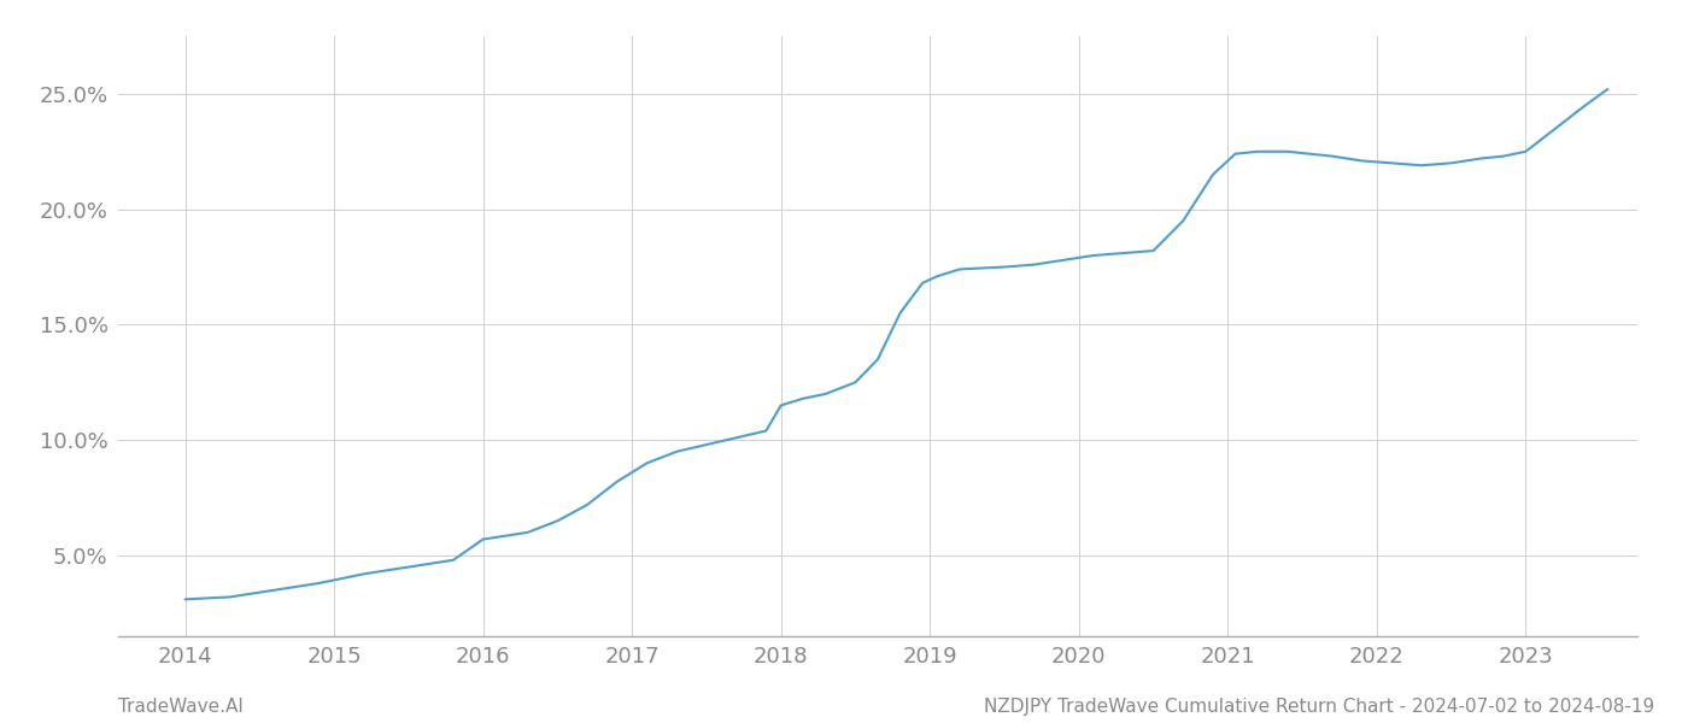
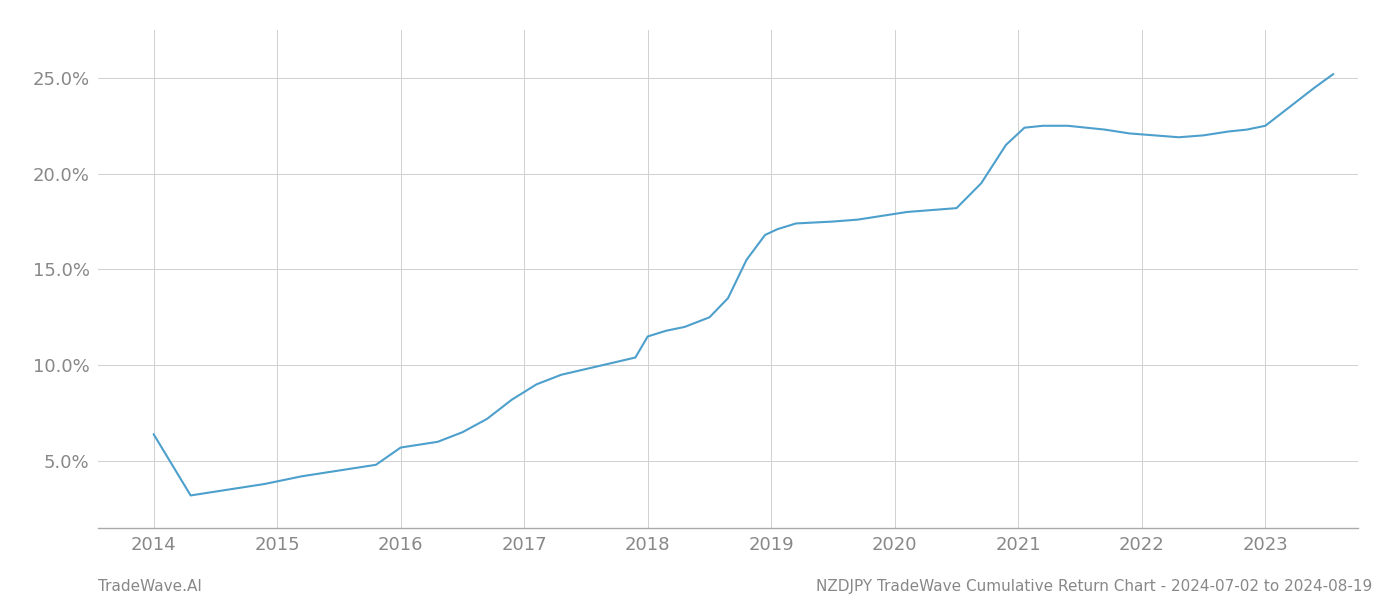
2014: 3.1% -> 6.4%
